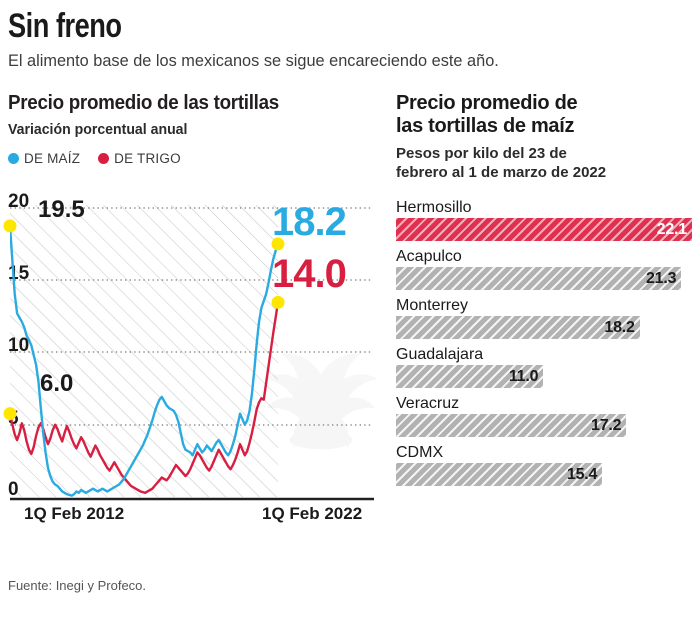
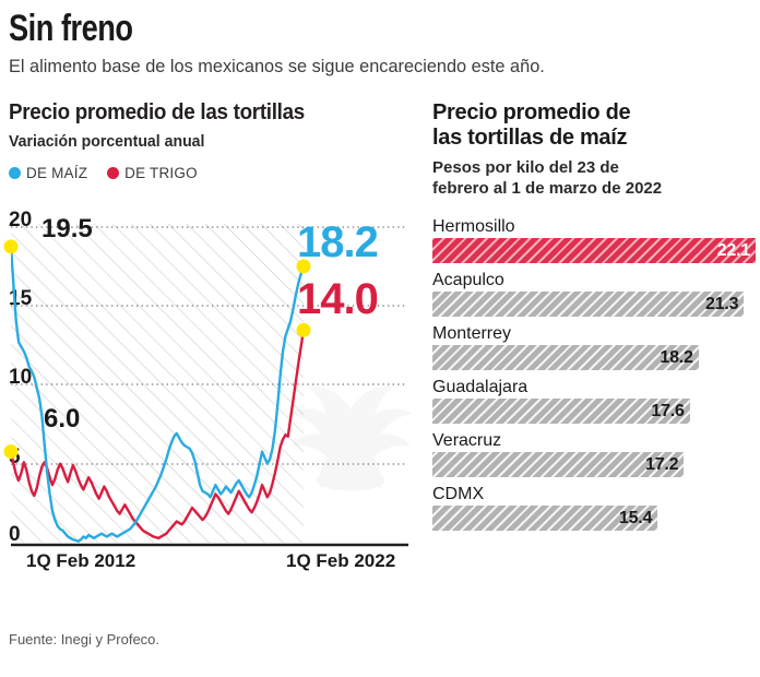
Precio promedio de las tortillas de maíz/Guadalajara: 11.0 -> 17.6
